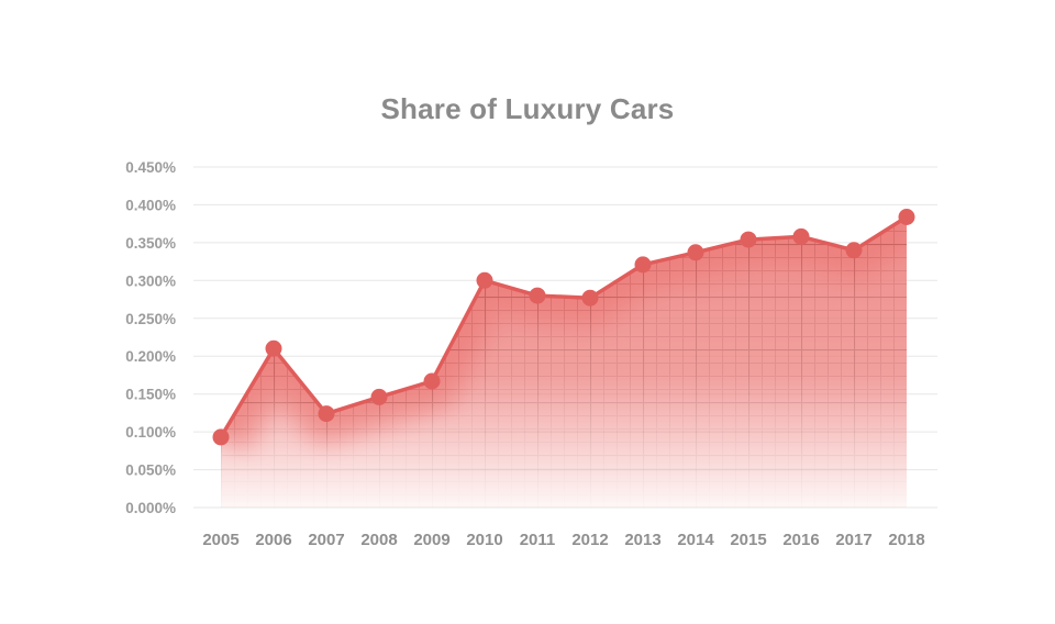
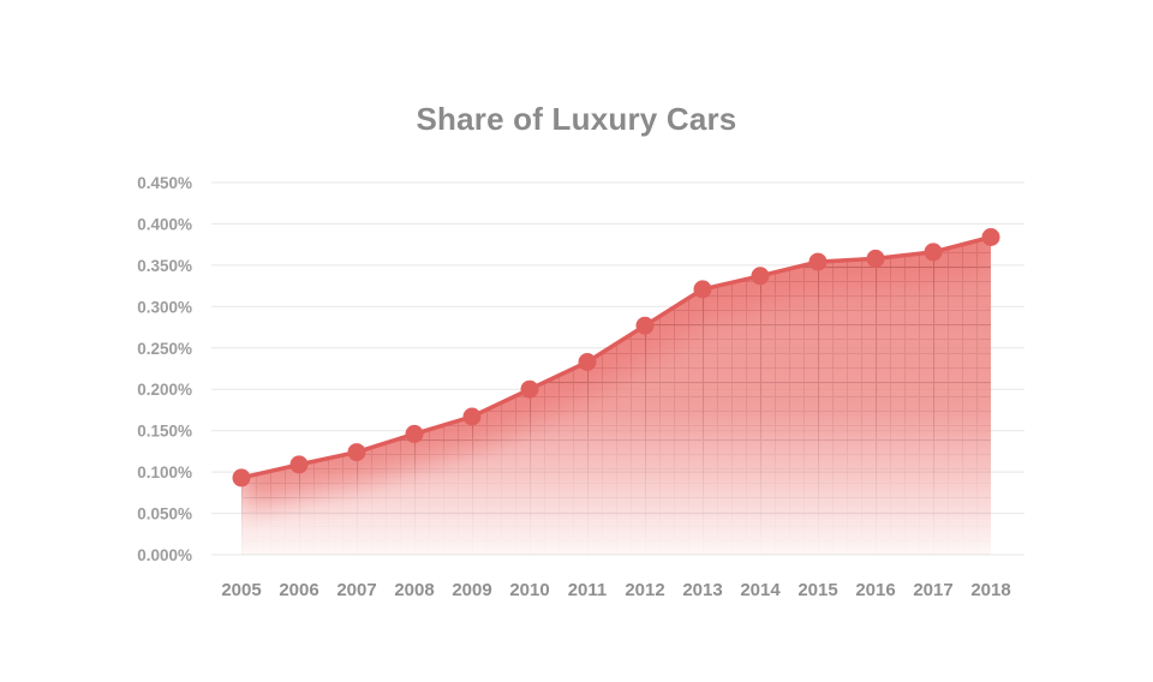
2006: 0.21% -> 0.11%
2010: 0.30% -> 0.20%
2011: 0.28% -> 0.23%
2017: 0.34% -> 0.37%
